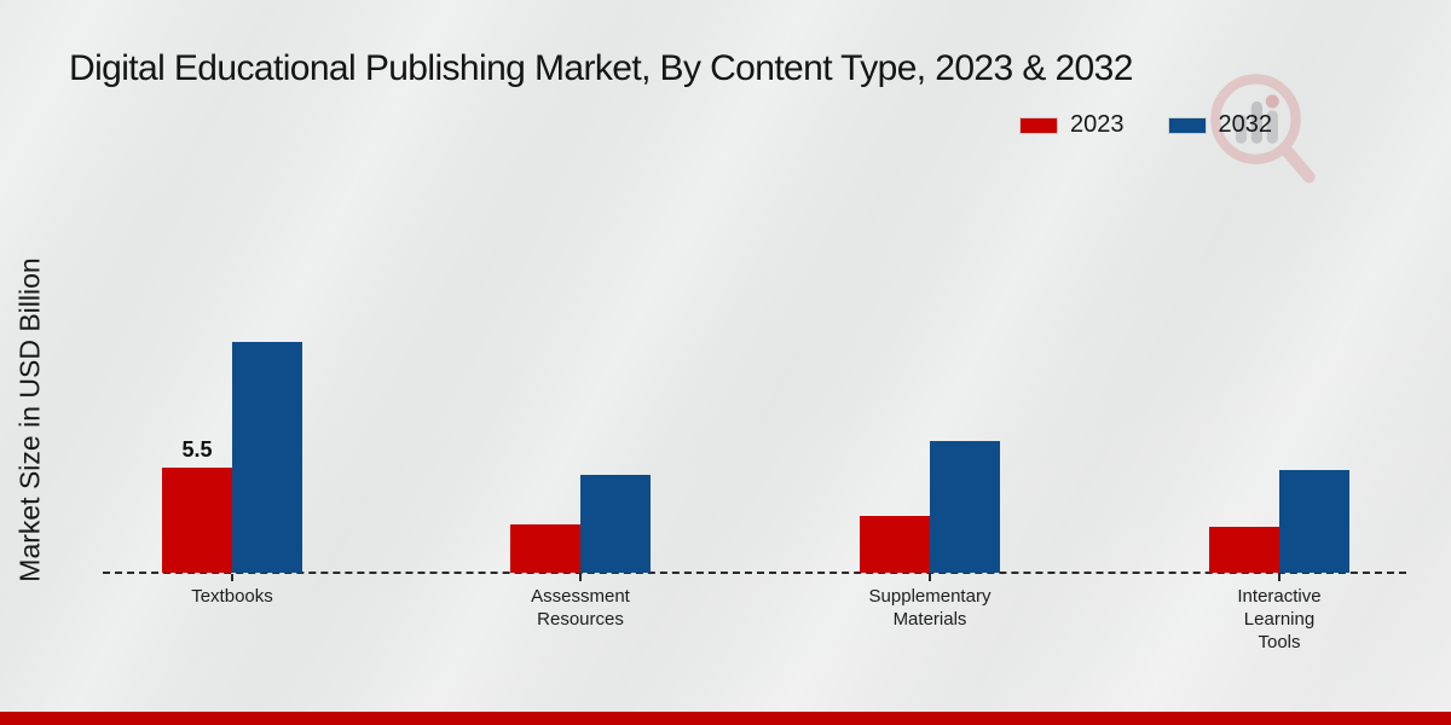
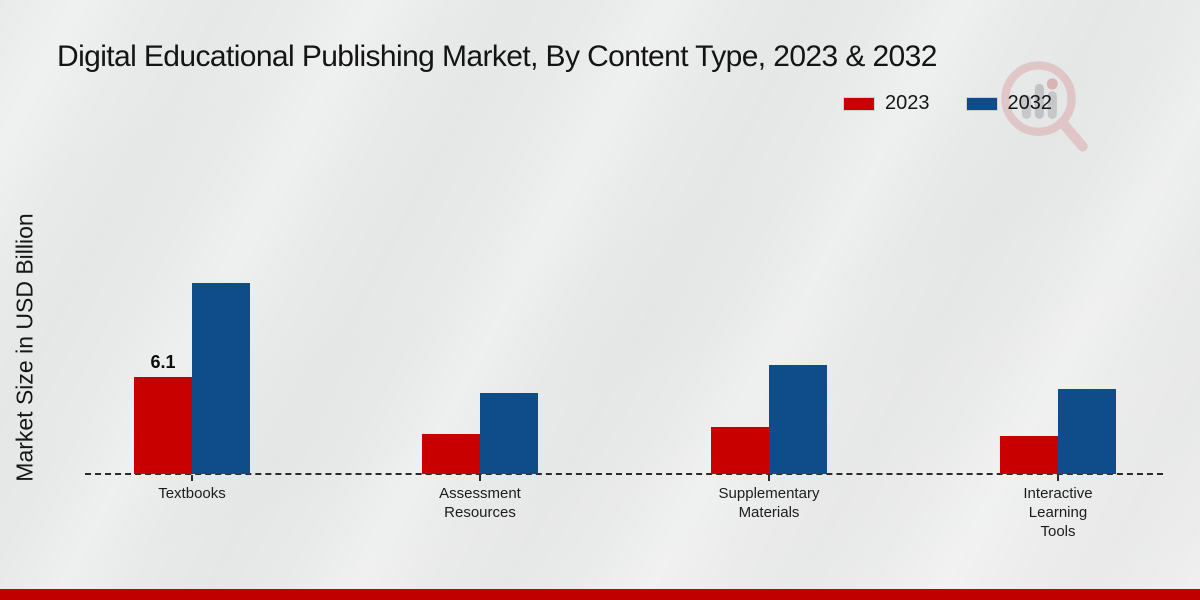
2023/Textbooks: 5.5 -> 6.1
